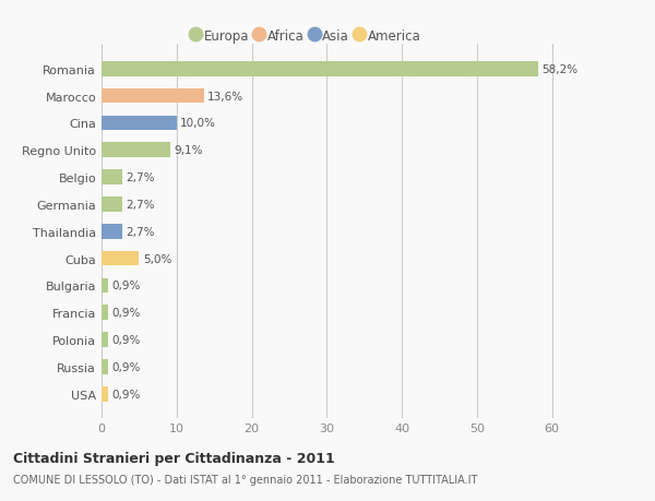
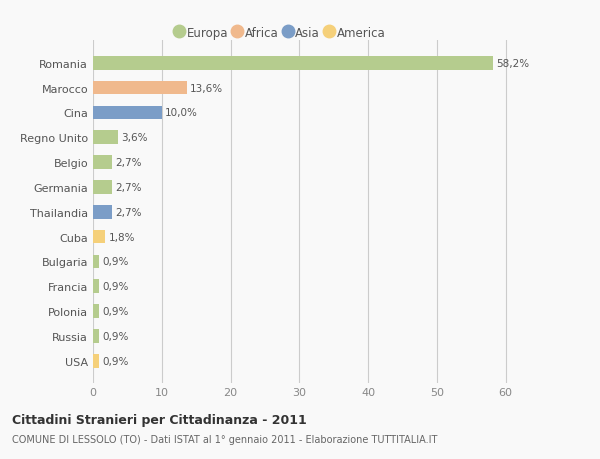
Regno Unito: 9,1% -> 3,6%
Cuba: 5,0% -> 1,8%
